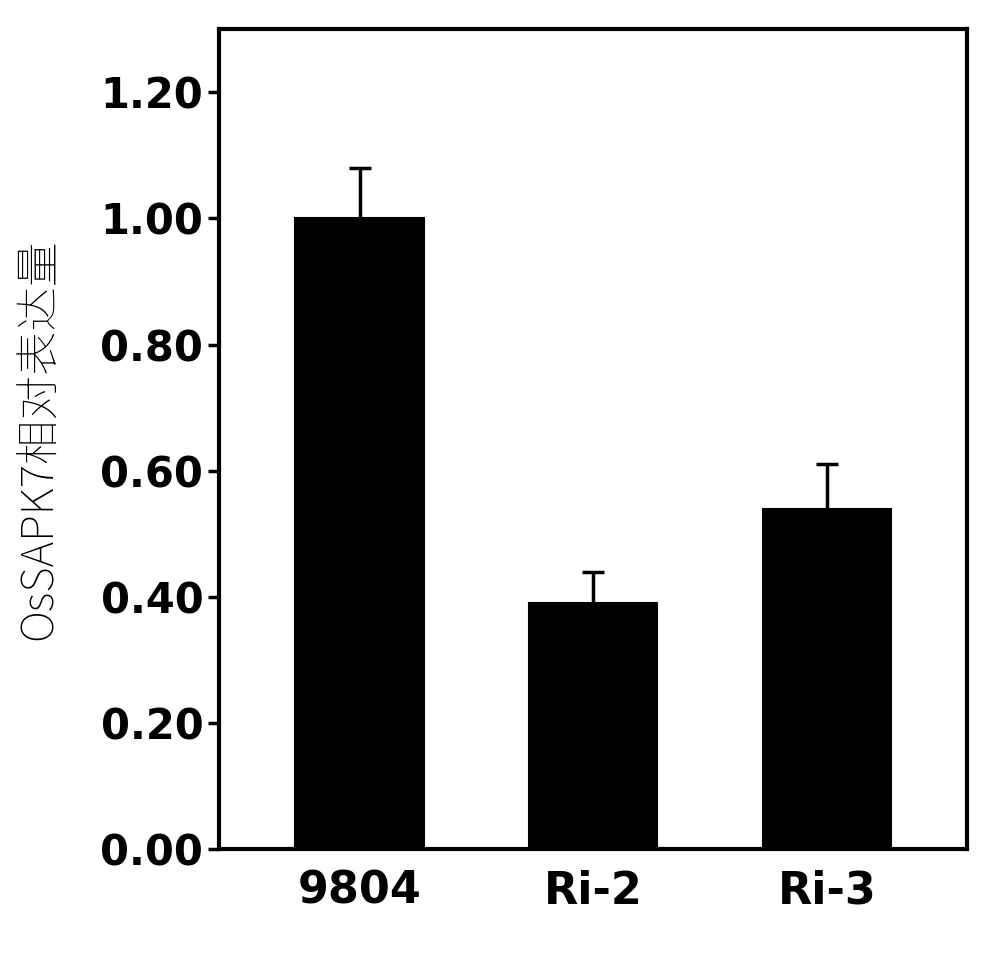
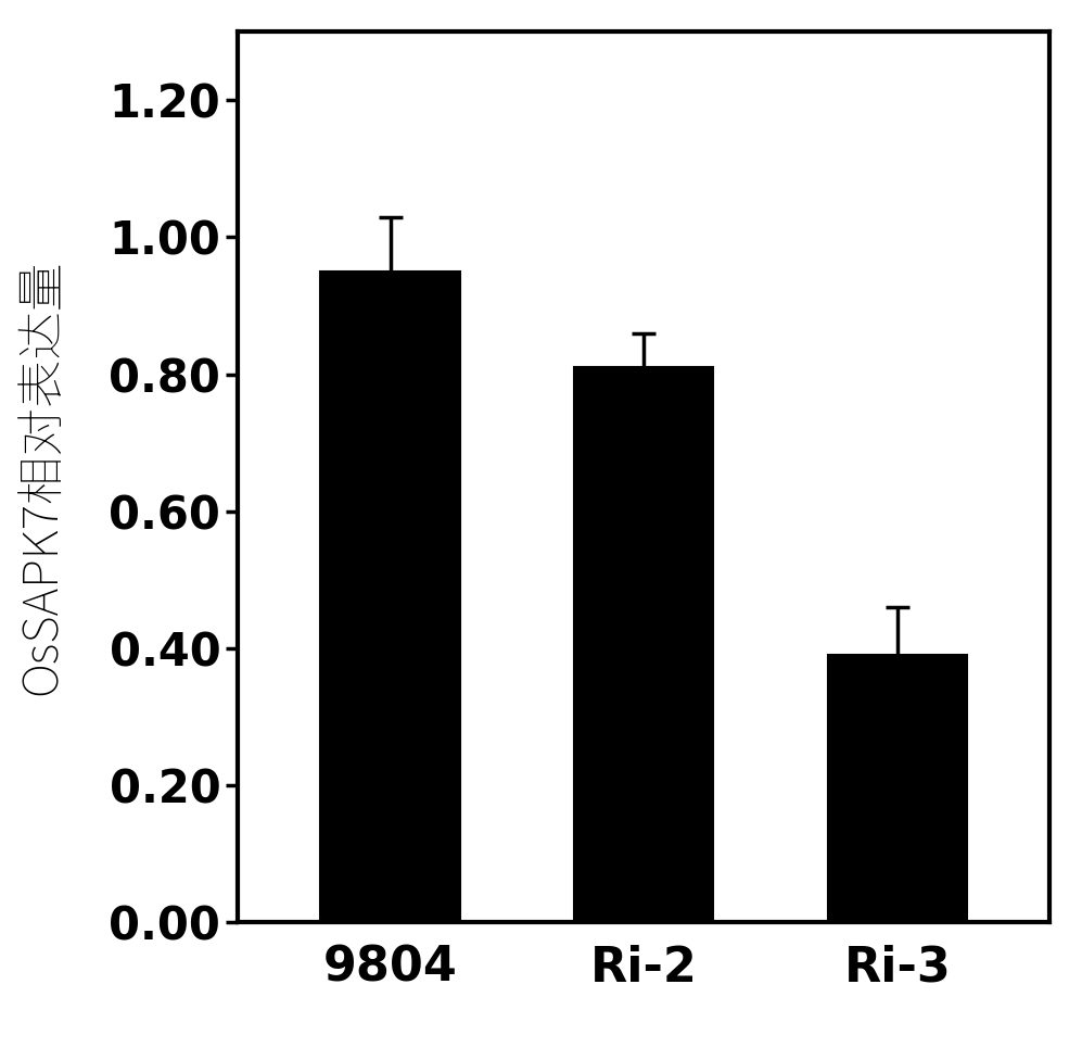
9804: 1.00 -> 0.95
Ri-2: 0.39 -> 0.81
Ri-3: 0.54 -> 0.39
